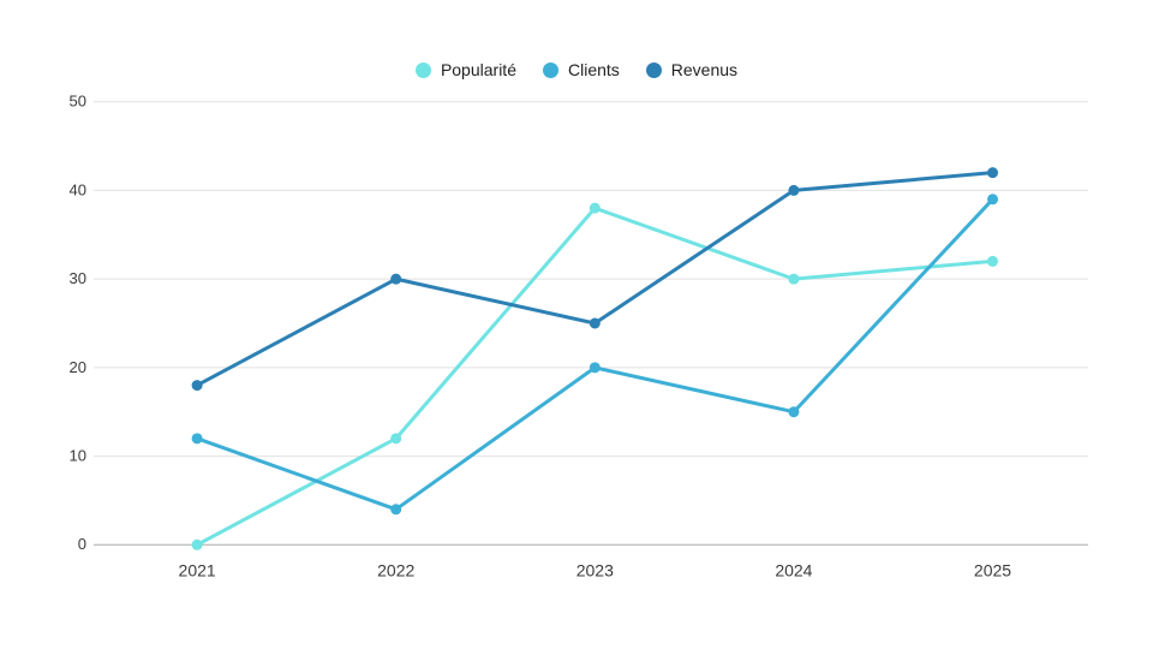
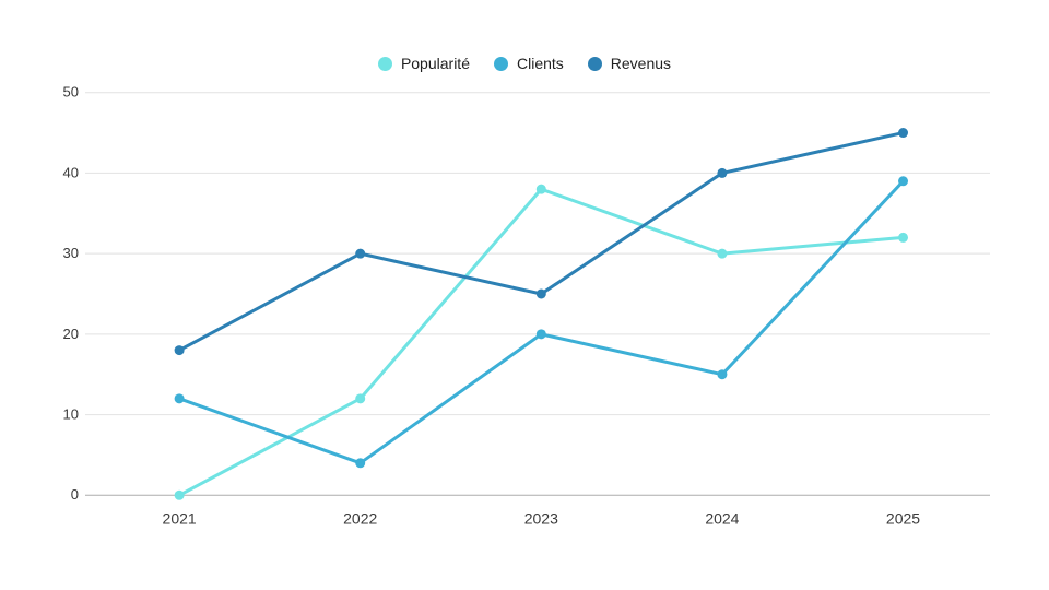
Revenus/2025: 42 -> 45
